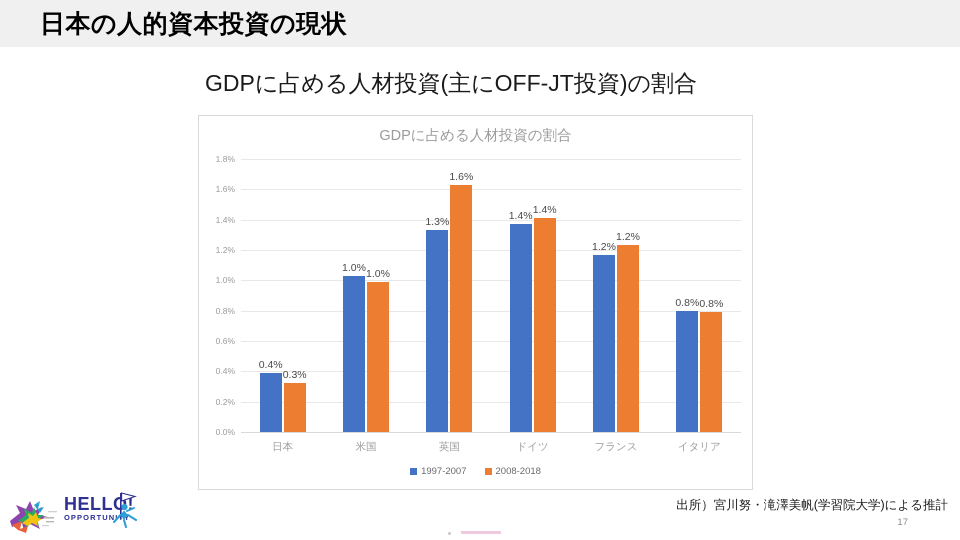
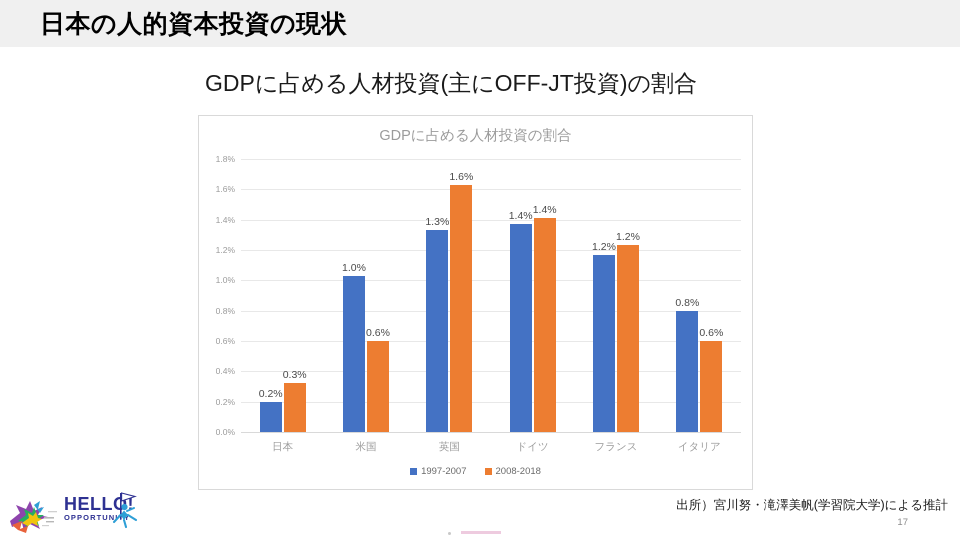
1997-2007/日本: 0.4% -> 0.2%
2008-2018/米国: 1.0% -> 0.6%
2008-2018/イタリア: 0.8% -> 0.6%
